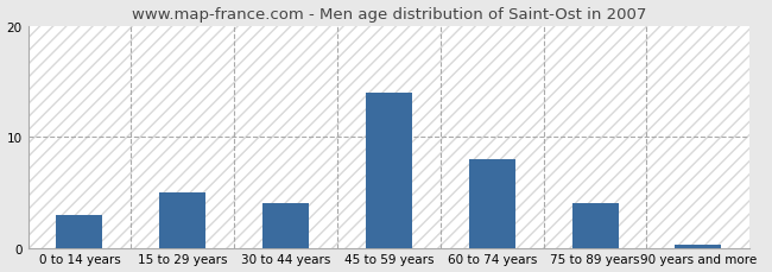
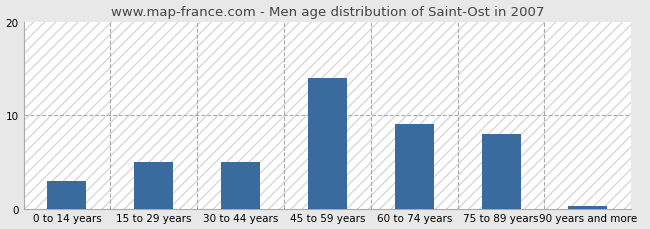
30 to 44 years: 4.0 -> 5.0
60 to 74 years: 8.0 -> 9.0
75 to 89 years: 4.0 -> 8.0
